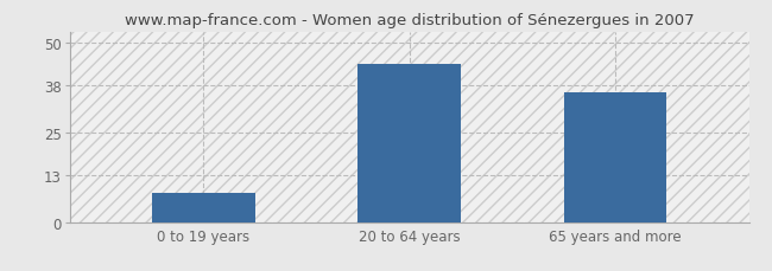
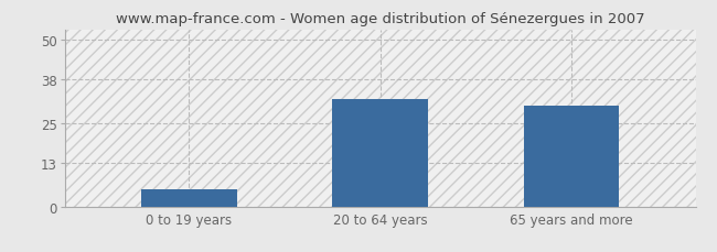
0 to 19 years: 8 -> 5
20 to 64 years: 44 -> 32
65 years and more: 36 -> 30
